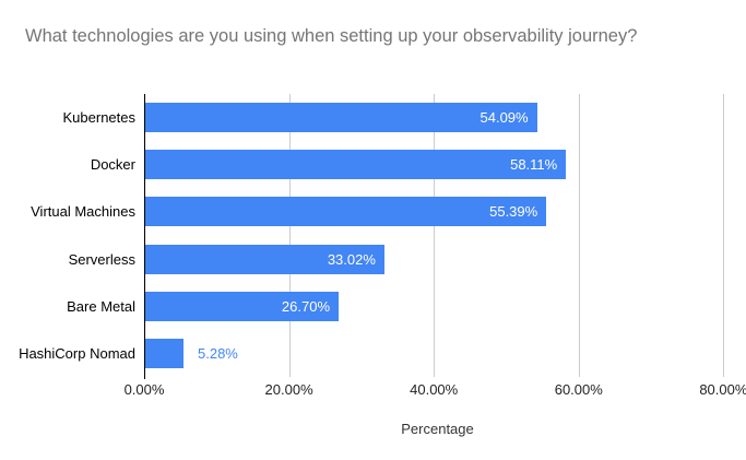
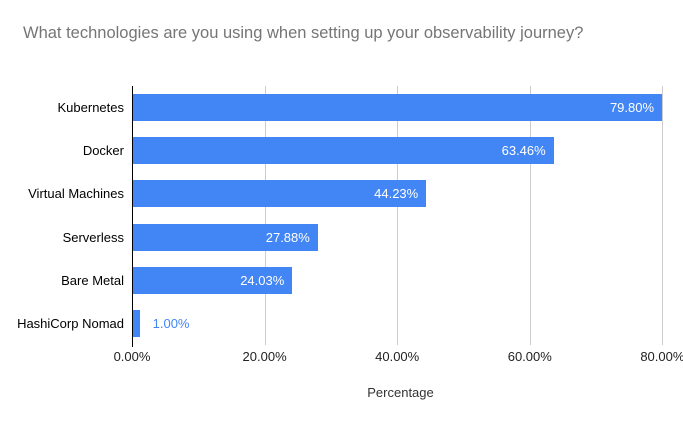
Kubernetes: 54.09% -> 79.80%
Docker: 58.11% -> 63.46%
Virtual Machines: 55.39% -> 44.23%
Serverless: 33.02% -> 27.88%
Bare Metal: 26.70% -> 24.03%
HashiCorp Nomad: 5.28% -> 1.00%
